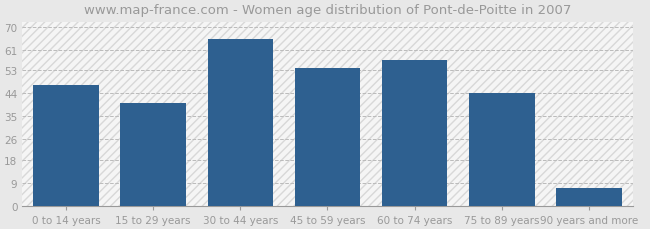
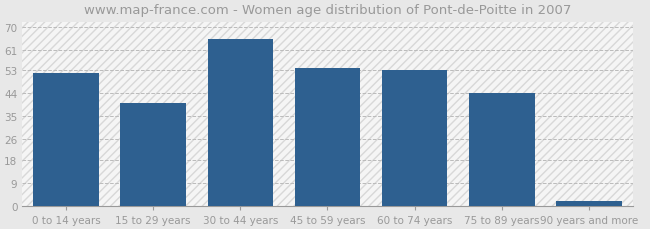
0 to 14 years: 47 -> 52
60 to 74 years: 57 -> 53
90 years and more: 7 -> 2
